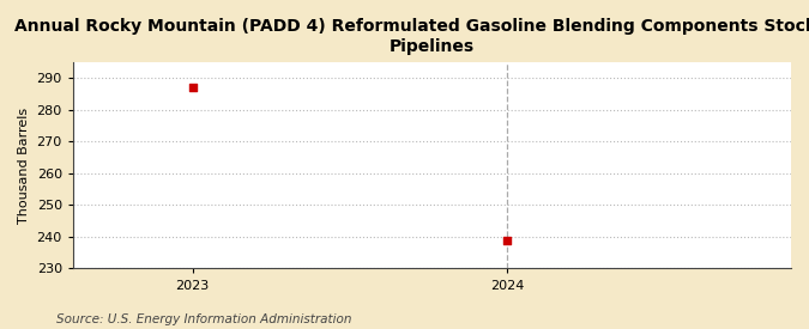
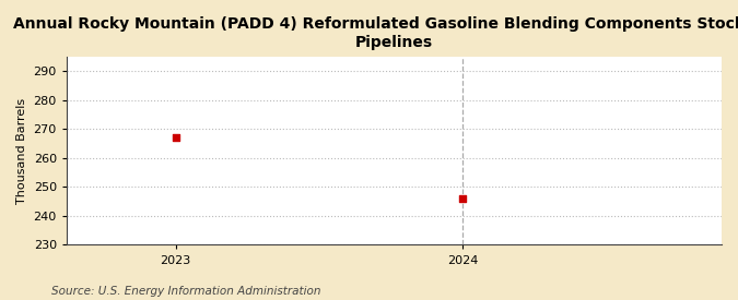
2023: 287 -> 267
2024: 239 -> 246
